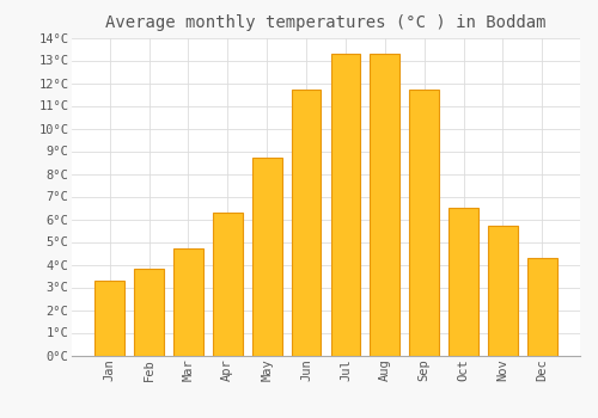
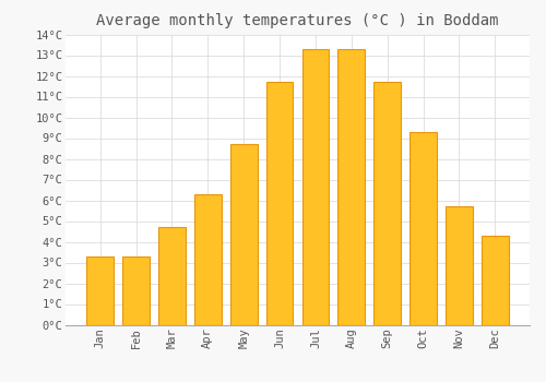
Feb: 3.8°C -> 3.3°C
Oct: 6.5°C -> 9.3°C
